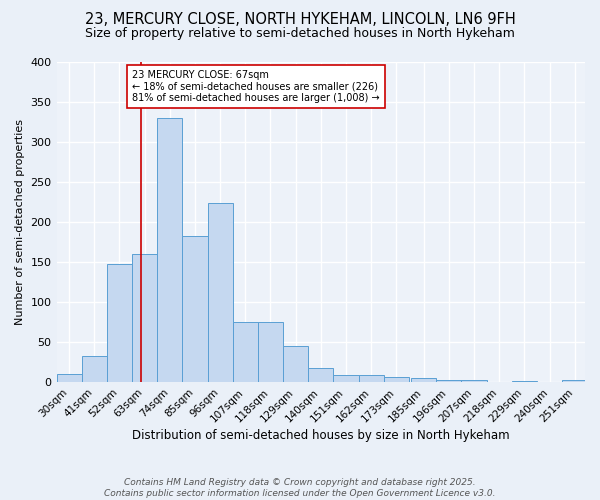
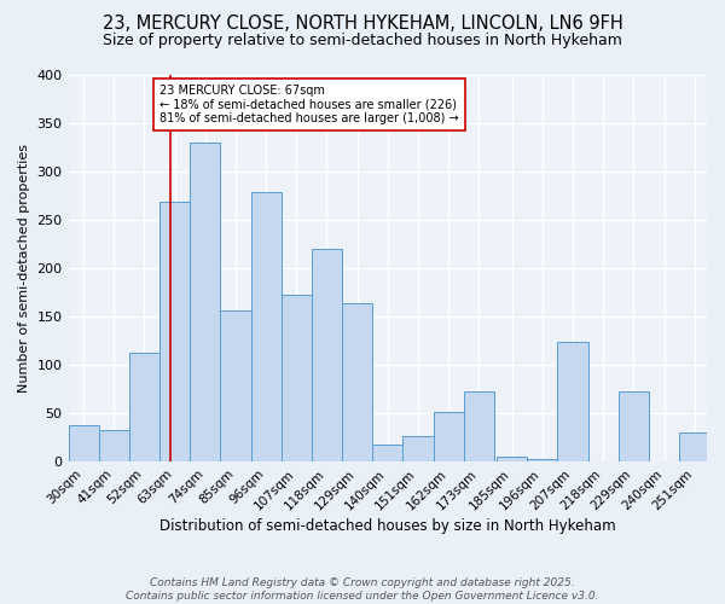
30sqm: 10 -> 38
52sqm: 148 -> 112
63sqm: 160 -> 268
85sqm: 182 -> 156
96sqm: 224 -> 278
107sqm: 75 -> 172
118sqm: 75 -> 220
129sqm: 45 -> 164
151sqm: 9 -> 26
162sqm: 9 -> 52
173sqm: 6 -> 72
207sqm: 3 -> 124
229sqm: 1 -> 72
251sqm: 3 -> 30
